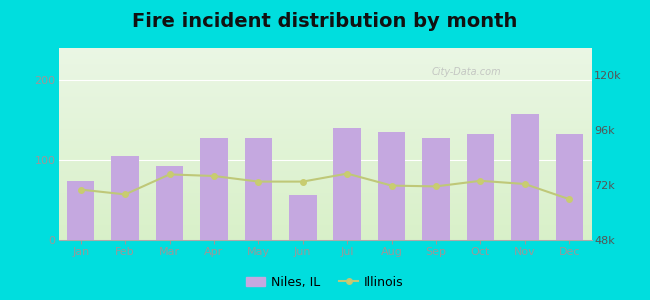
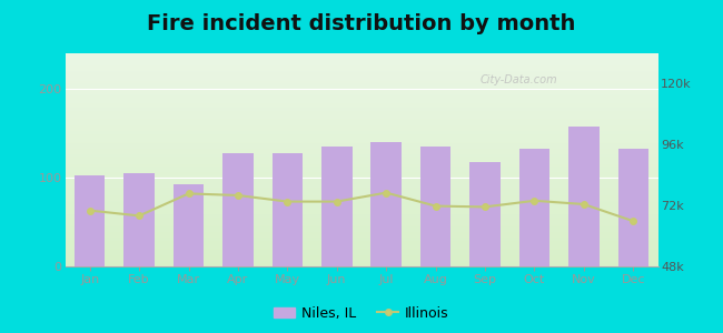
Niles, IL/Jan: 74 -> 103
Niles, IL/Jun: 56 -> 135
Niles, IL/Sep: 128 -> 118
